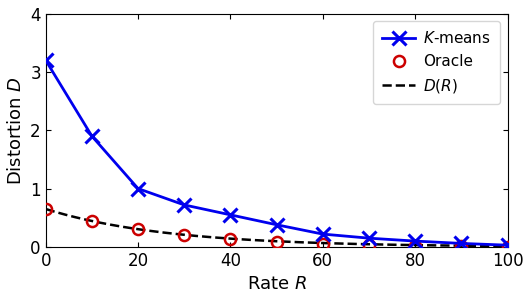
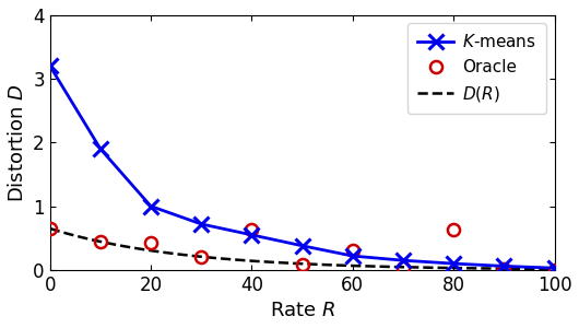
Oracle/20: 0.30 -> 0.42
Oracle/40: 0.14 -> 0.64
Oracle/60: 0.06 -> 0.30
Oracle/80: 0.02 -> 0.64
